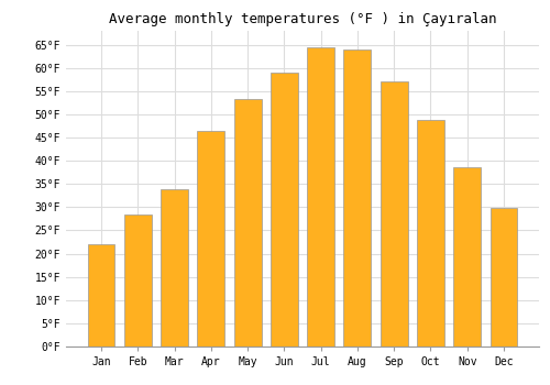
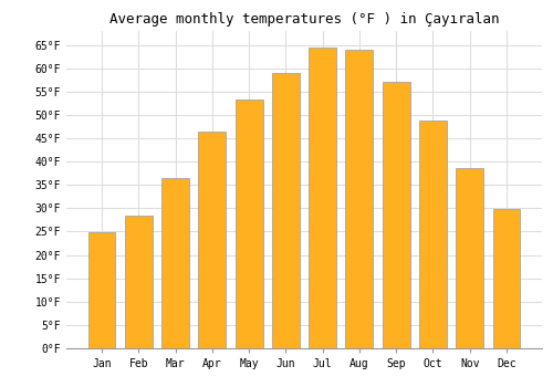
Jan: 22.0°F -> 24.8°F
Mar: 34.0°F -> 36.5°F
